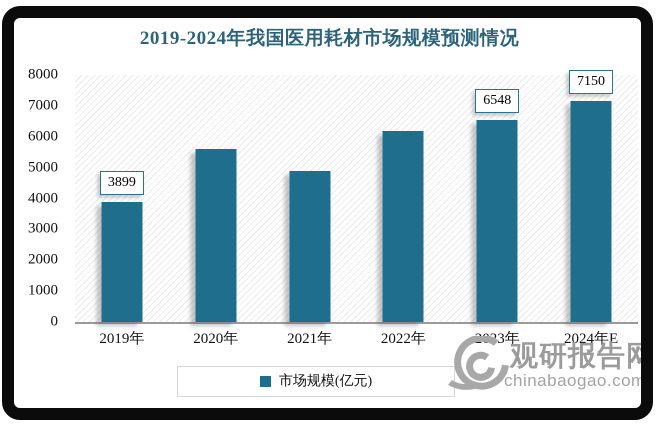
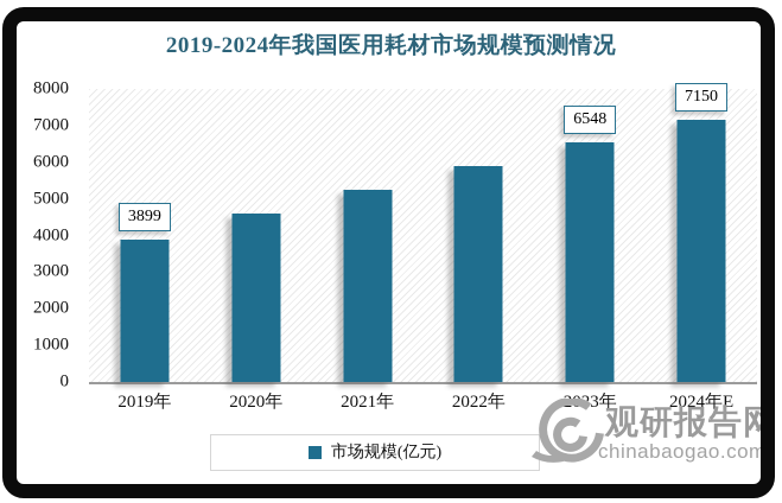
2020年: 5600 -> 4600
2021年: 4900 -> 5200
2022年: 6200 -> 5900
